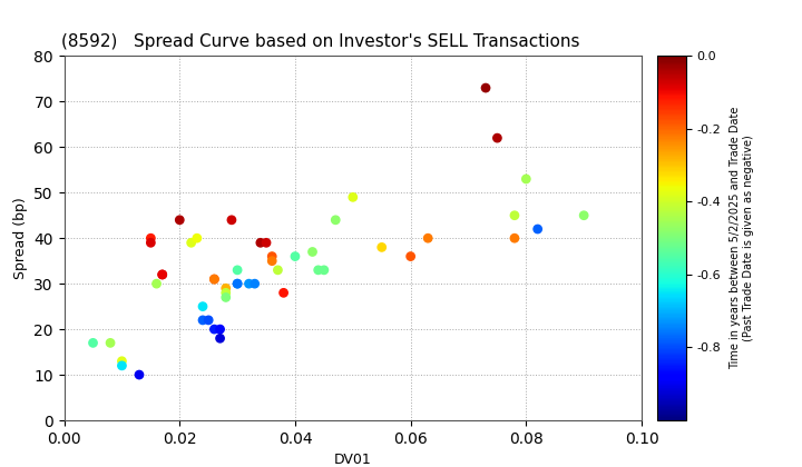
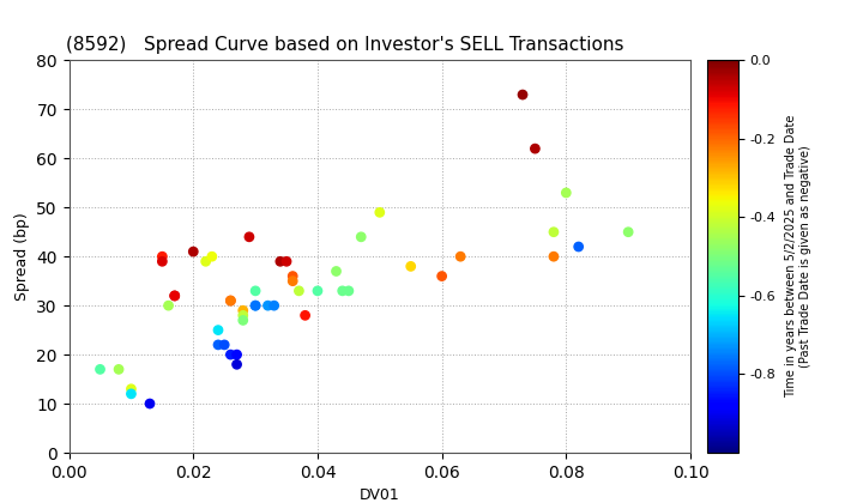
0.02: 44 -> 41
0.04: 36 -> 33
